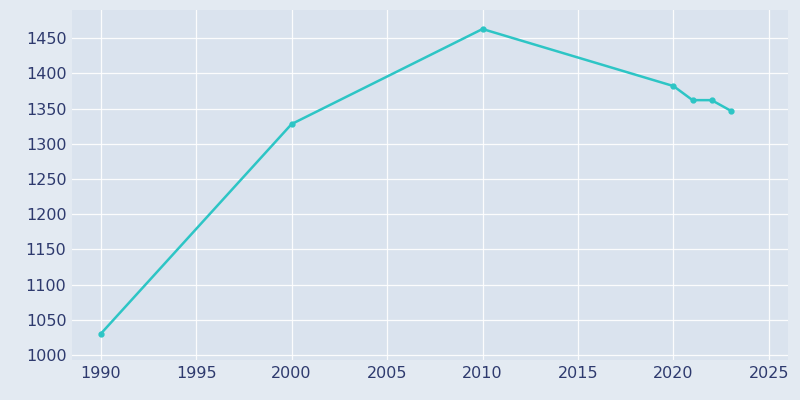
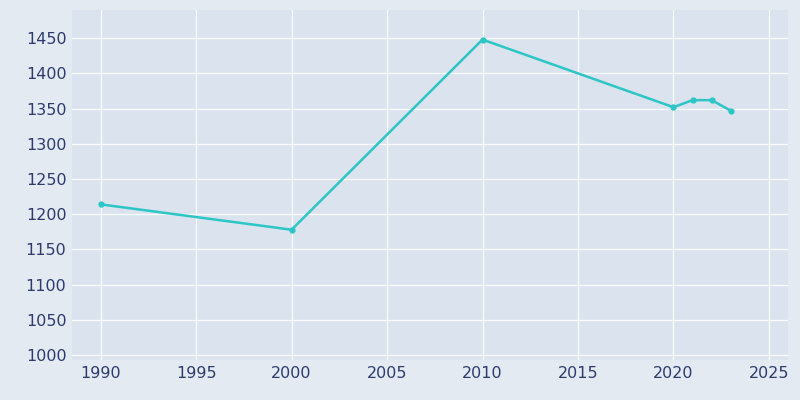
1990: 1030 -> 1214
2000: 1328 -> 1178
2010: 1463 -> 1448
2020: 1382 -> 1352
